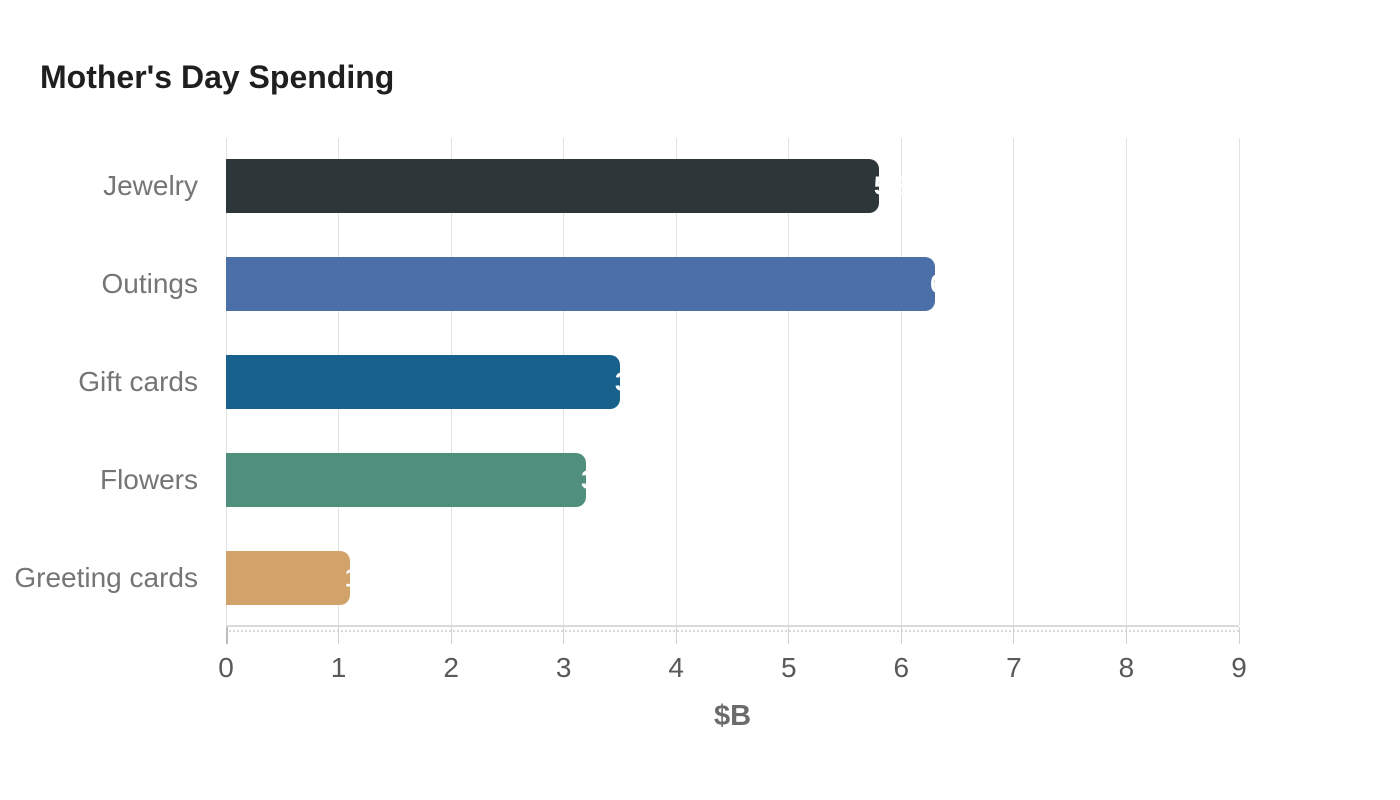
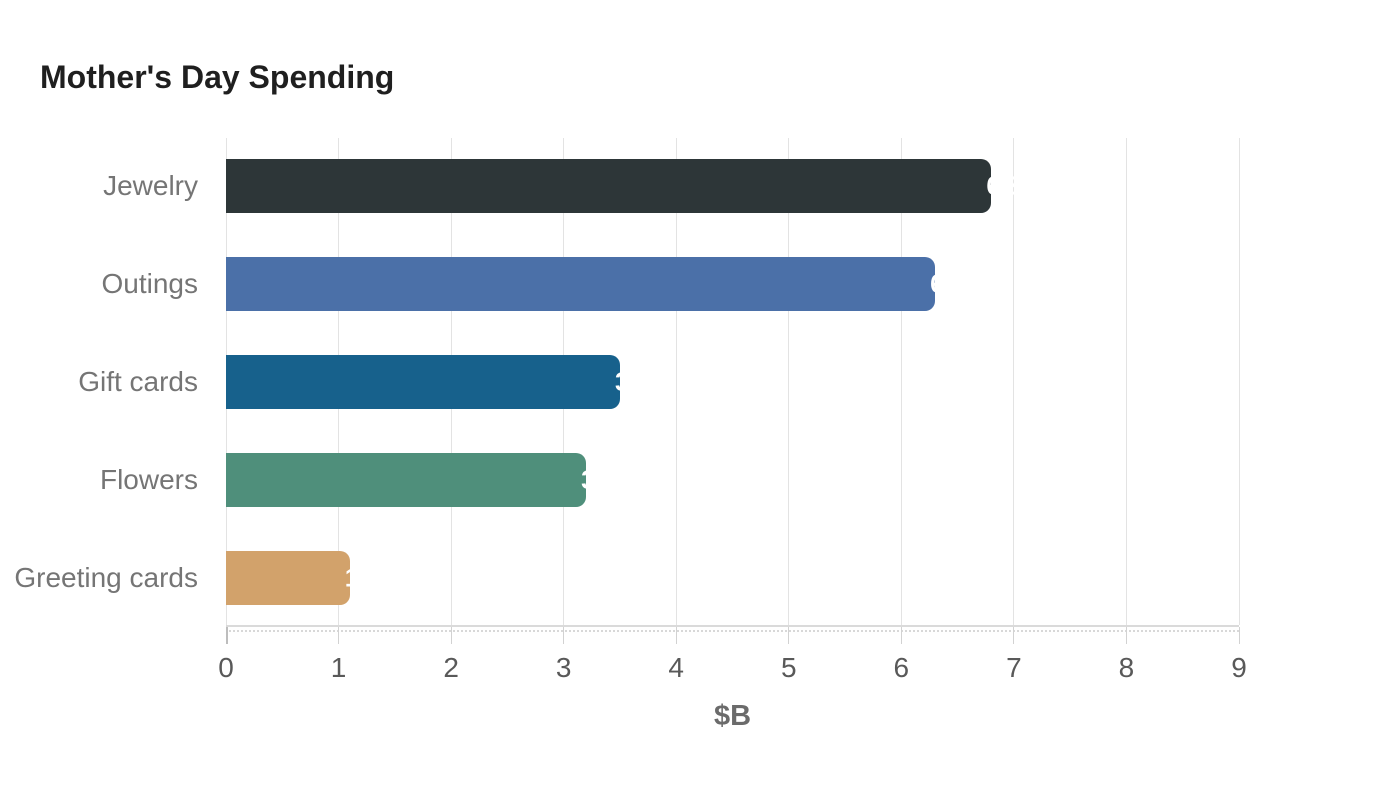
Jewelry: 5.8 -> 6.8
